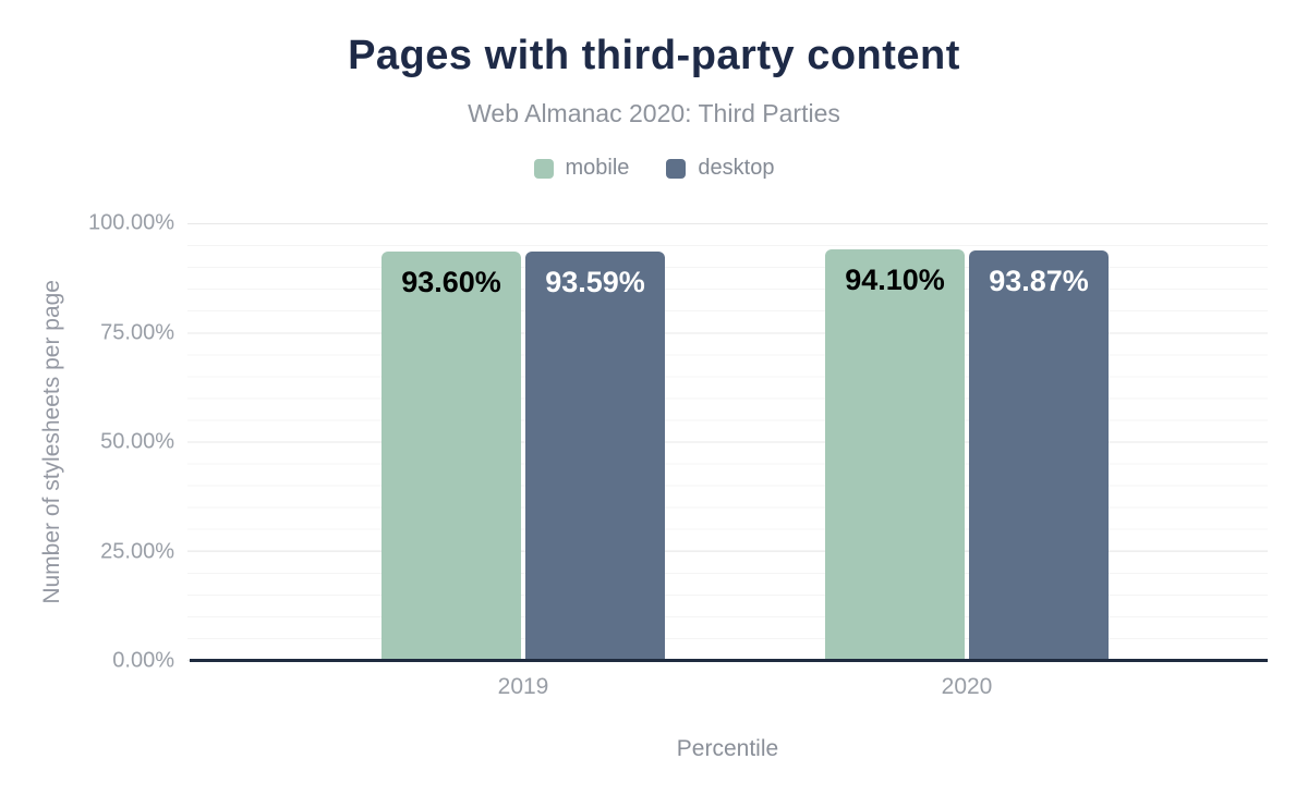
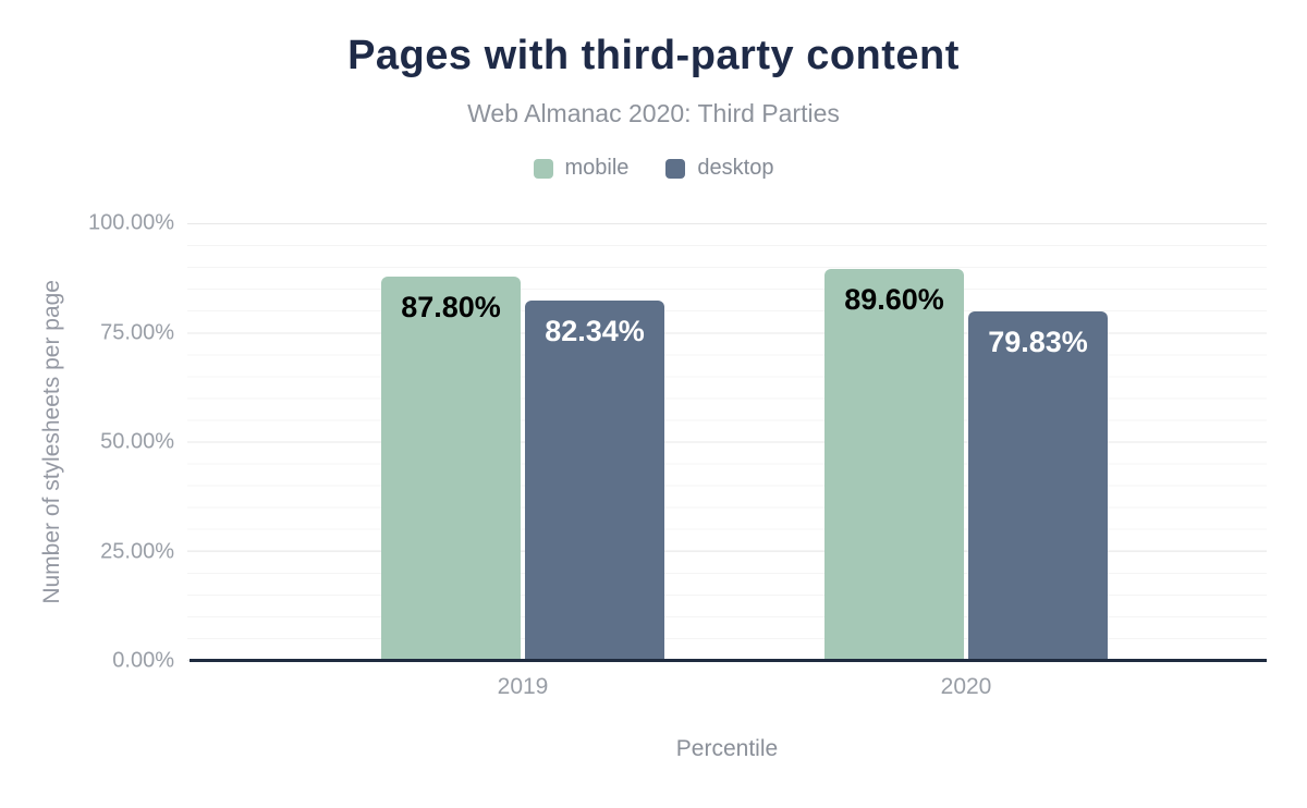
mobile/2019: 93.60% -> 87.80%
desktop/2019: 93.59% -> 82.34%
mobile/2020: 94.10% -> 89.60%
desktop/2020: 93.87% -> 79.83%
